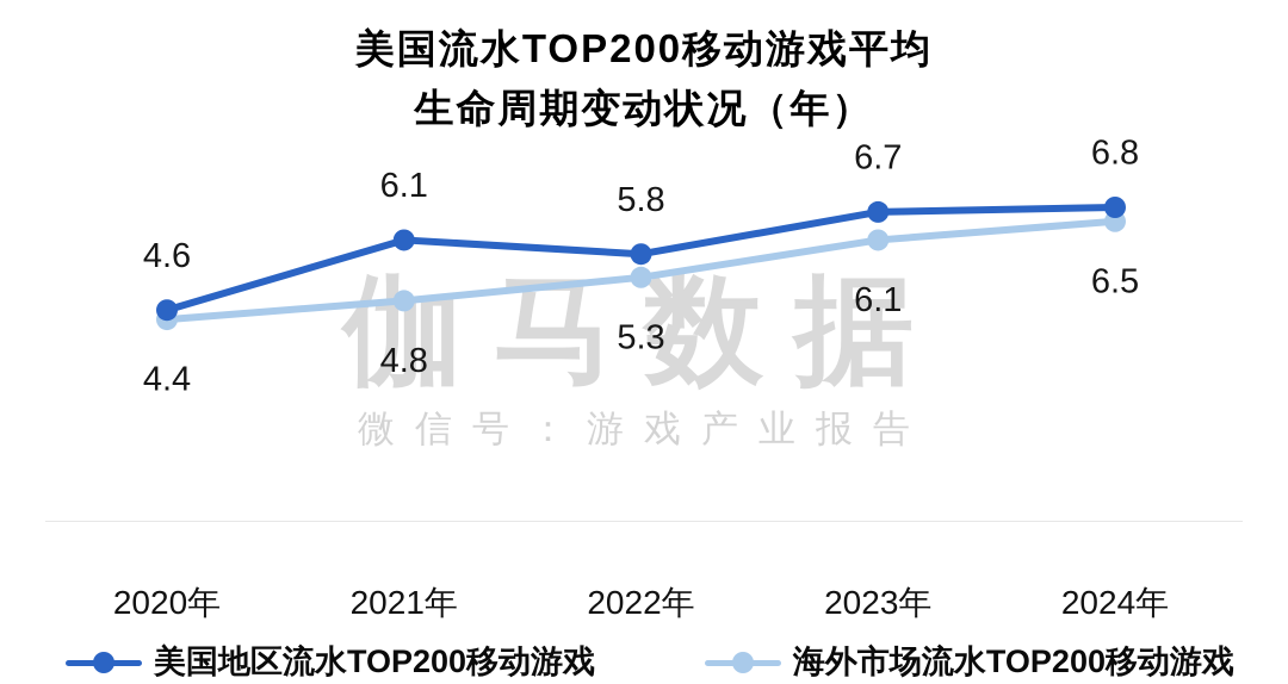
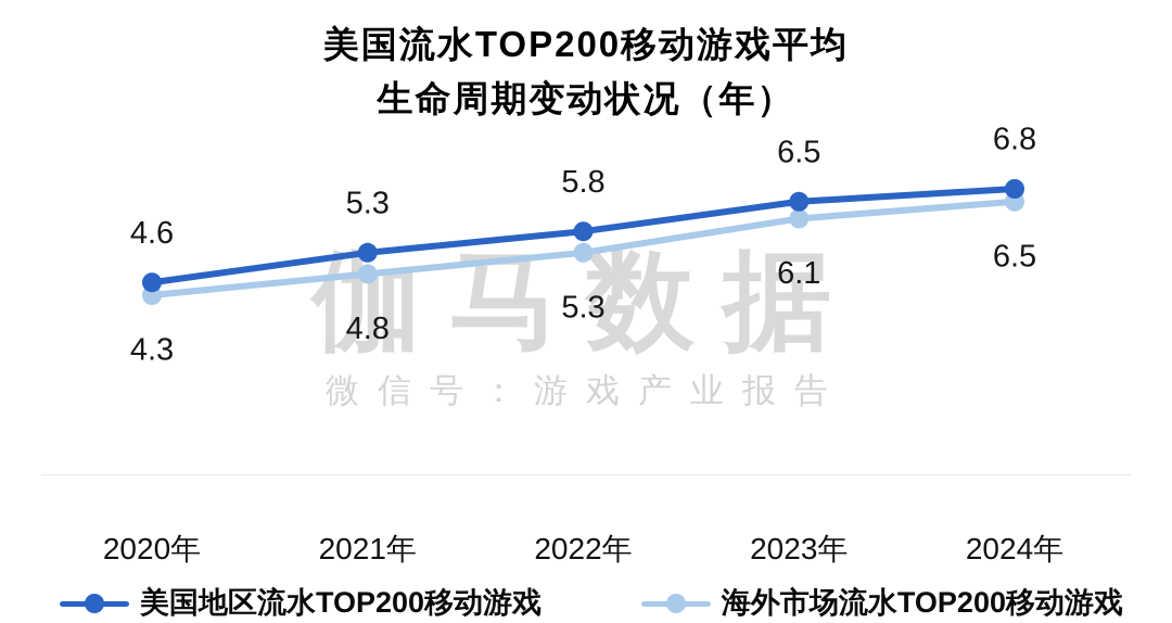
海外市场流水TOP200移动游戏/2020年: 4.4 -> 4.3
美国地区流水TOP200移动游戏/2021年: 6.1 -> 5.3
美国地区流水TOP200移动游戏/2023年: 6.7 -> 6.5
